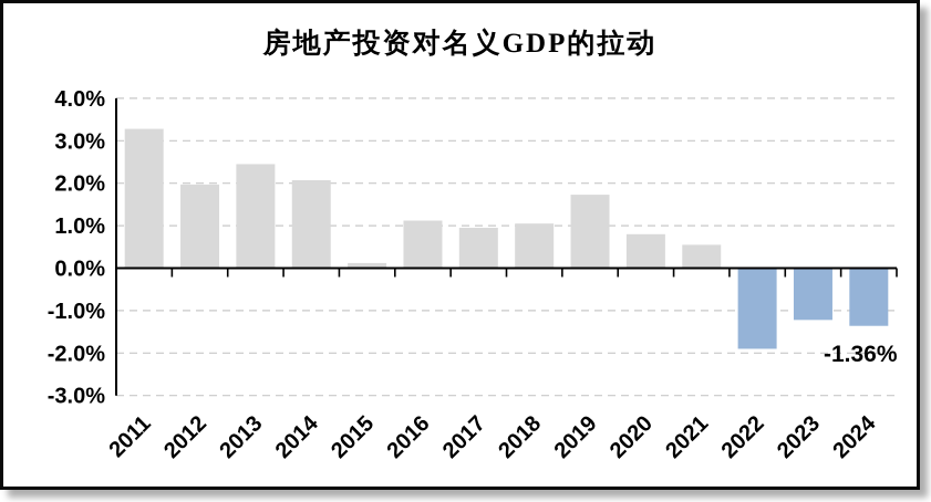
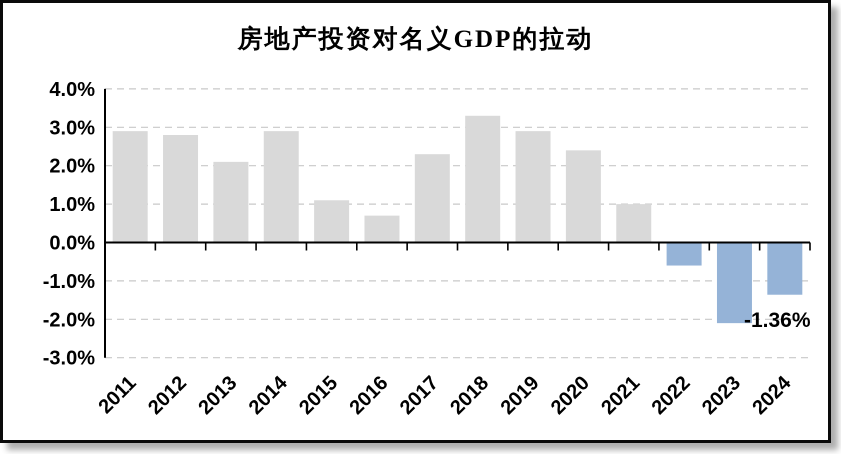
2011: 3.3% -> 2.9%
2012: 2.0% -> 2.8%
2013: 2.5% -> 2.1%
2014: 2.1% -> 2.9%
2015: 0.1% -> 1.1%
2016: 1.1% -> 0.7%
2017: 0.9% -> 2.3%
2018: 1.1% -> 3.3%
2019: 1.7% -> 2.9%
2020: 0.8% -> 2.4%
2021: 0.6% -> 1.0%
2022: -1.9% -> -0.6%
2023: -1.2% -> -2.1%
